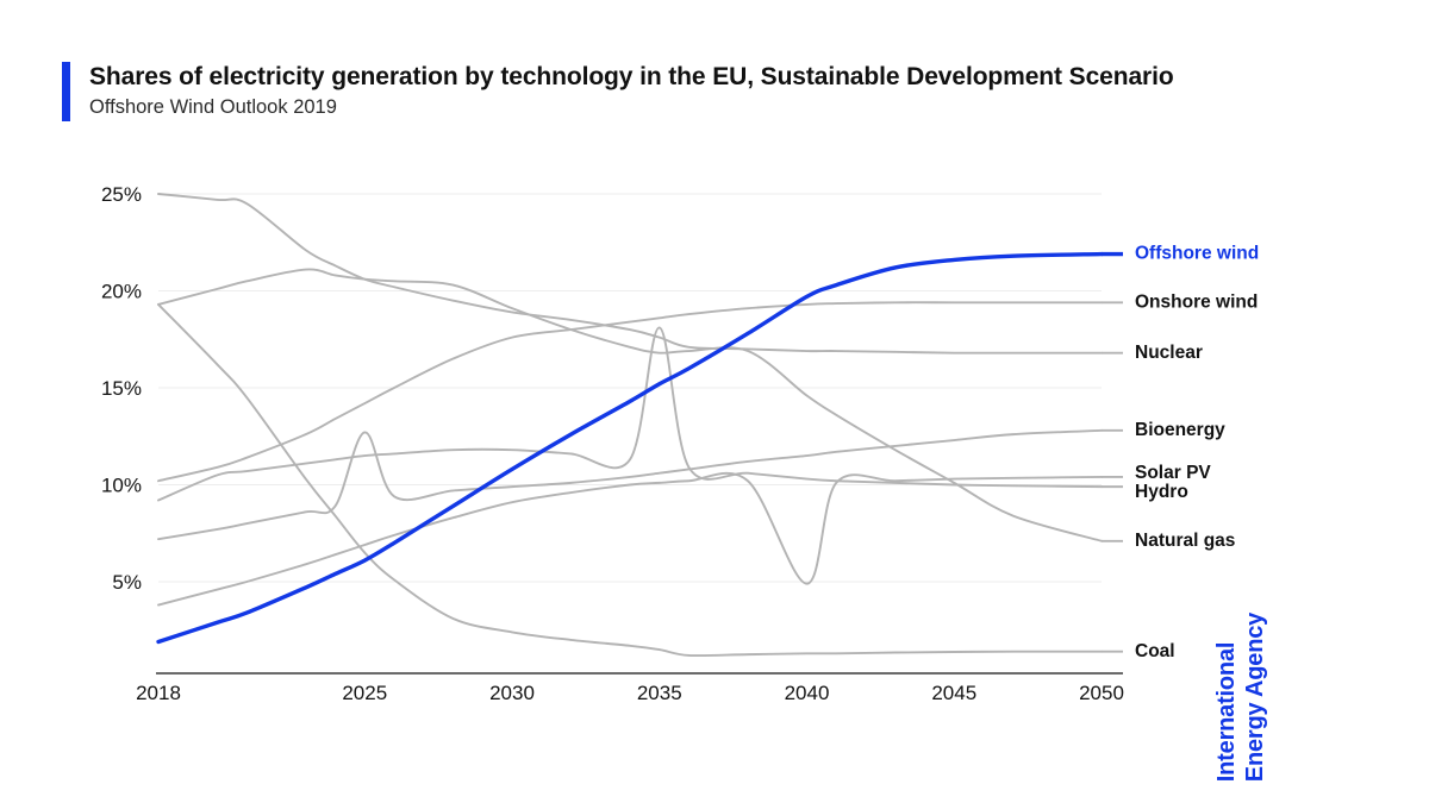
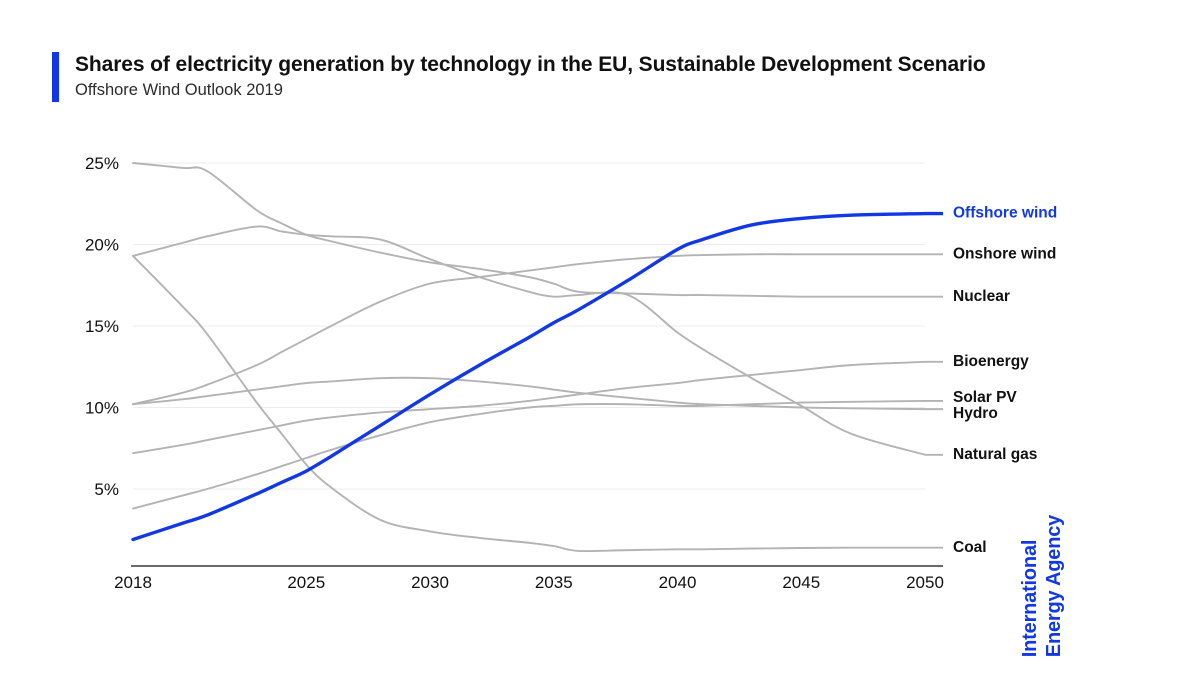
Hydro/2018: 9.2% -> 10.2%
Bioenergy/2025: 12.7% -> 9.2%
Hydro/2035: 18.1% -> 11.1%
Solar PV/2040: 4.9% -> 10.1%
